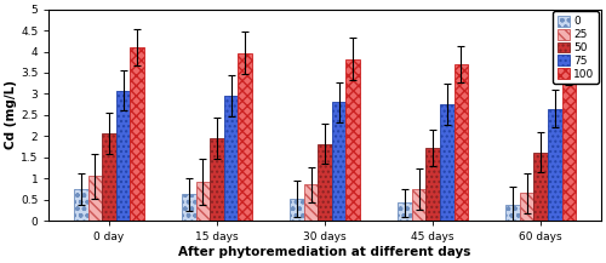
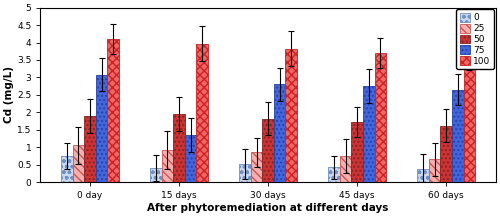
50/0 day: 2.07 -> 1.90
0/15 days: 0.62 -> 0.40
75/15 days: 2.95 -> 1.35
